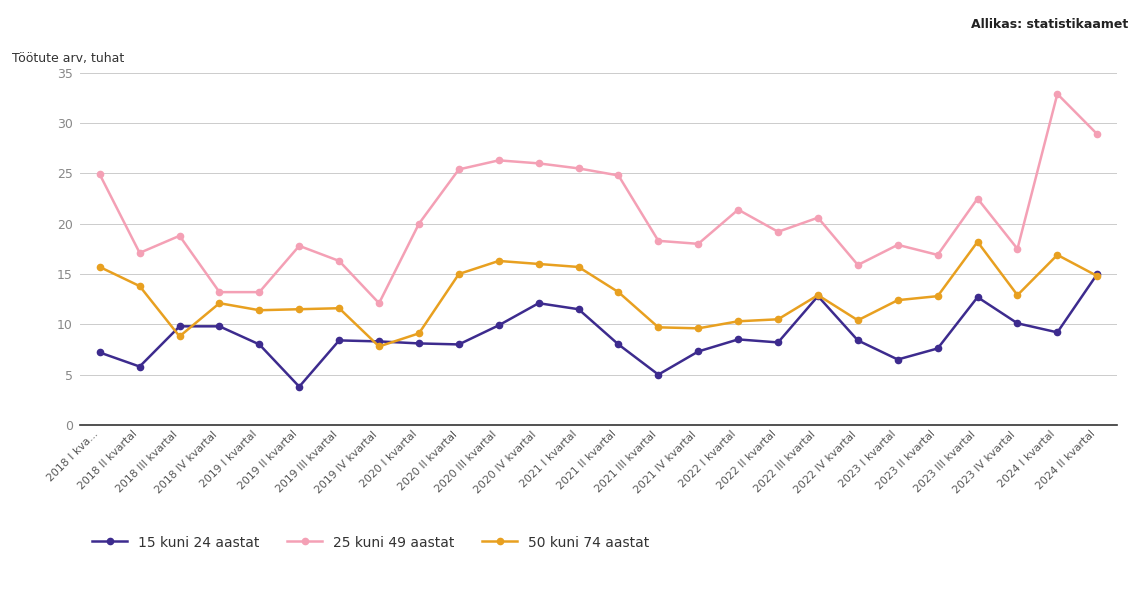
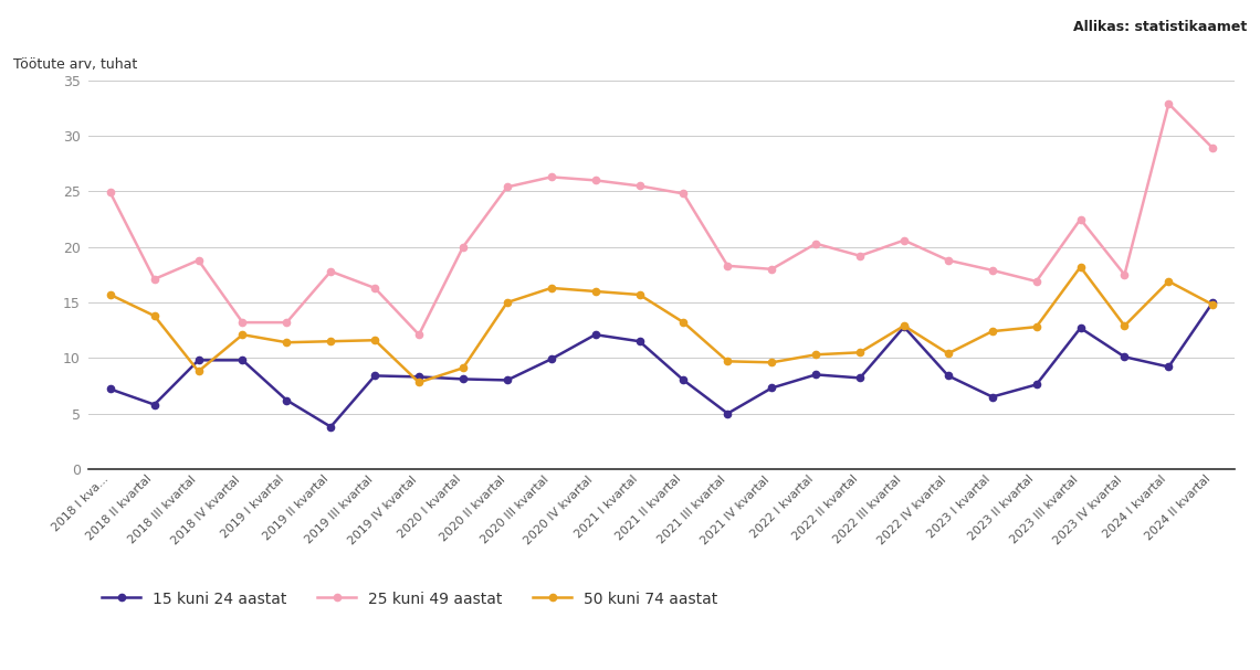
15 kuni 24 aastat/2019 I kvartal: 8.0 -> 6.2
25 kuni 49 aastat/2022 I kvartal: 21.4 -> 20.3
25 kuni 49 aastat/2022 IV kvartal: 15.9 -> 18.8
